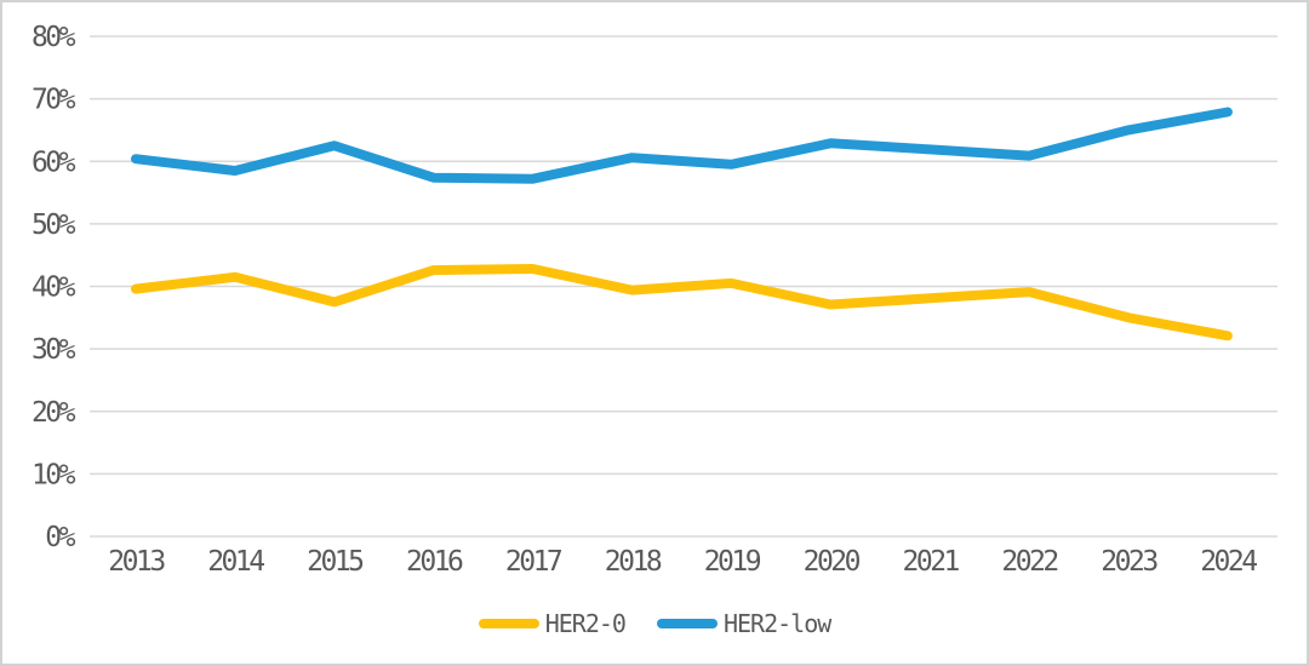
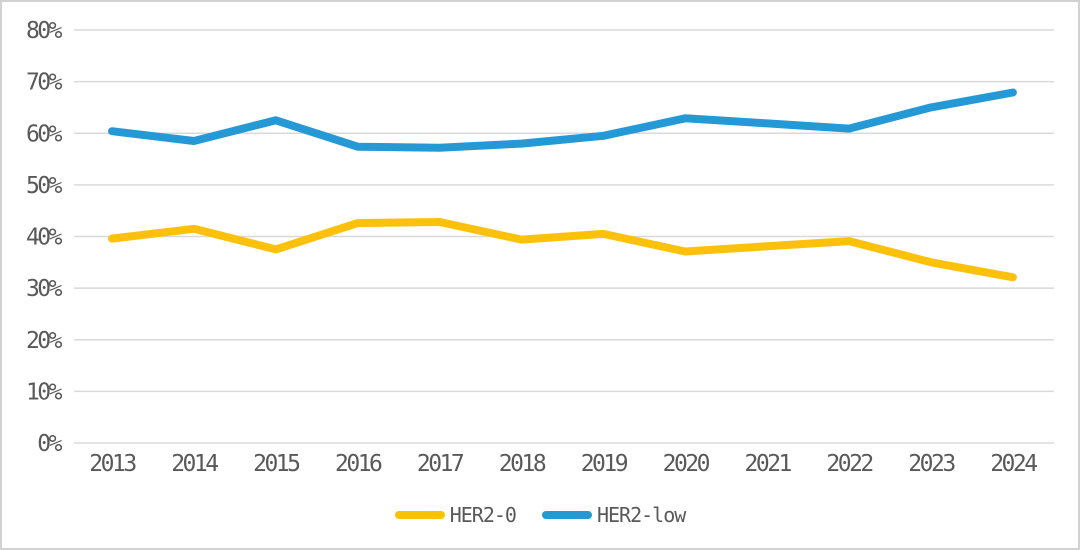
HER2-low/2018: 61% -> 58%
